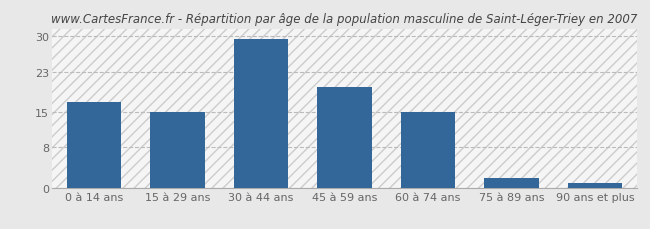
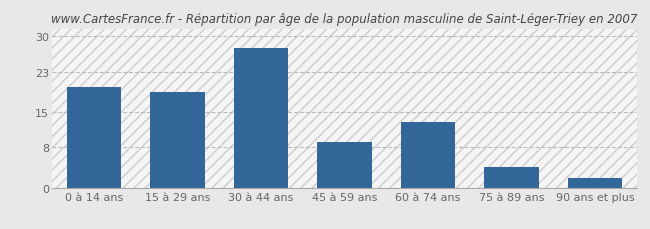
0 à 14 ans: 17.0 -> 20.0
15 à 29 ans: 15.0 -> 19.0
30 à 44 ans: 29.5 -> 27.8
45 à 59 ans: 20.0 -> 9.0
60 à 74 ans: 15.0 -> 13.0
75 à 89 ans: 2.0 -> 4.0
90 ans et plus: 1.0 -> 2.0
